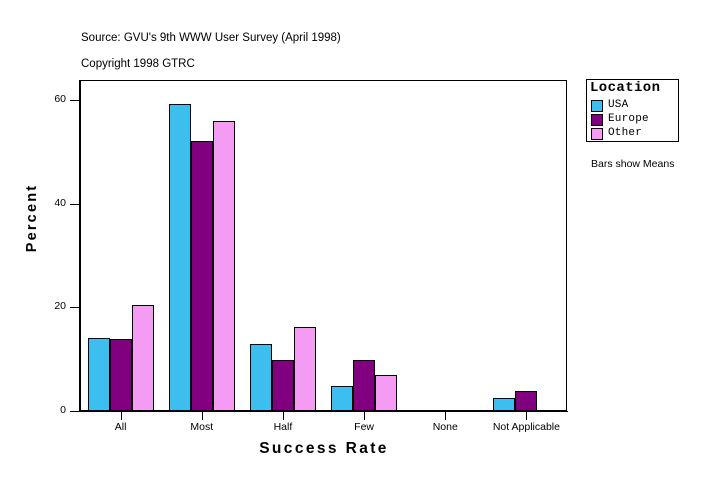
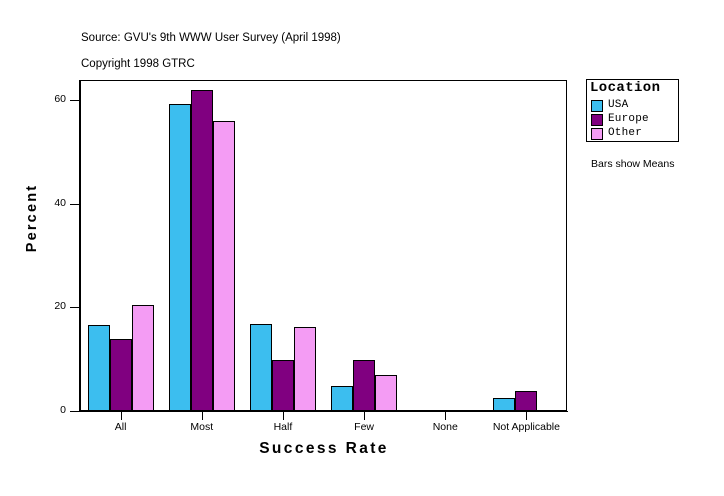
USA/All: 14 -> 17
Europe/Most: 52 -> 62
USA/Half: 13 -> 17
